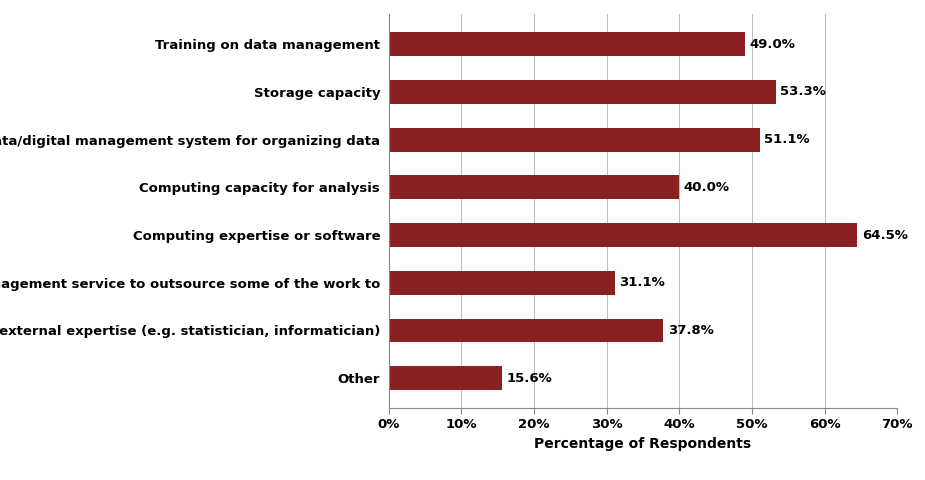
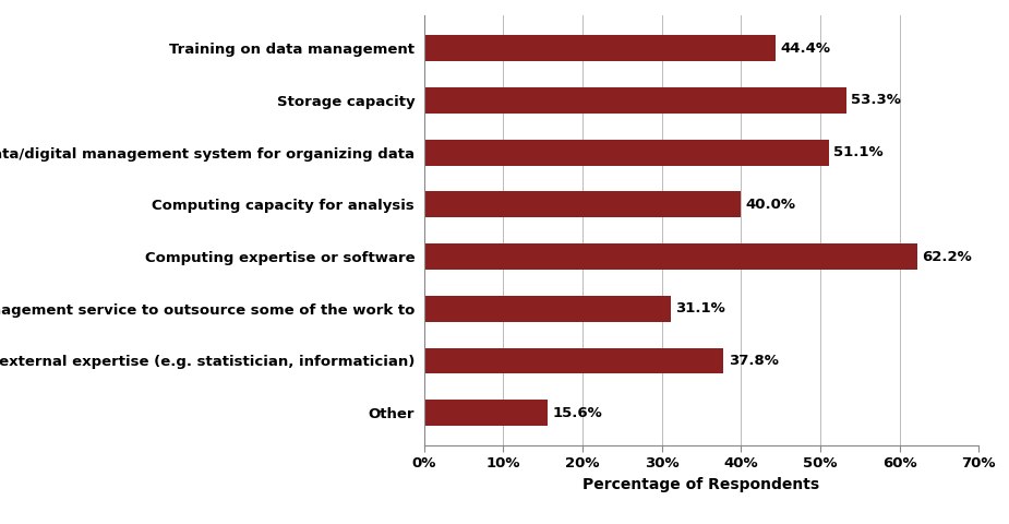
Training on data management: 49.0% -> 44.4%
Computing expertise or software: 64.5% -> 62.2%
